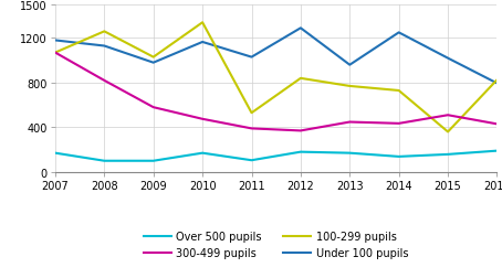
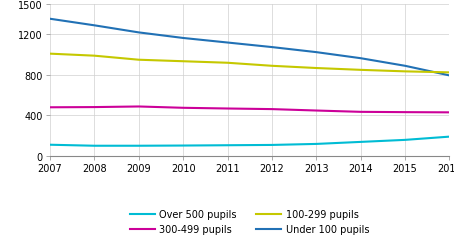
Under 100 pupils/2007: 1180 -> 1360
100-299 pupils/2007: 1070 -> 1010
300-499 pupils/2007: 1070 -> 480
Over 500 pupils/2007: 170 -> 110
Under 100 pupils/2008: 1130 -> 1290
100-299 pupils/2008: 1260 -> 990
300-499 pupils/2008: 820 -> 480
Under 100 pupils/2009: 980 -> 1220
100-299 pupils/2009: 1030 -> 950
300-499 pupils/2009: 580 -> 490
100-299 pupils/2010: 1340 -> 940
Over 500 pupils/2010: 170 -> 100
Under 100 pupils/2011: 1030 -> 1120
100-299 pupils/2011: 530 -> 920
300-499 pupils/2011: 390 -> 470
Under 100 pupils/2012: 1290 -> 1080
100-299 pupils/2012: 840 -> 890
300-499 pupils/2012: 370 -> 460
Over 500 pupils/2012: 180 -> 110
Under 100 pupils/2013: 960 -> 1020
100-299 pupils/2013: 770 -> 870
Over 500 pupils/2013: 170 -> 120
Under 100 pupils/2014: 1250 -> 960
100-299 pupils/2014: 730 -> 850
Under 100 pupils/2015: 1020 -> 890
100-299 pupils/2015: 360 -> 840
300-499 pupils/2015: 510 -> 430
